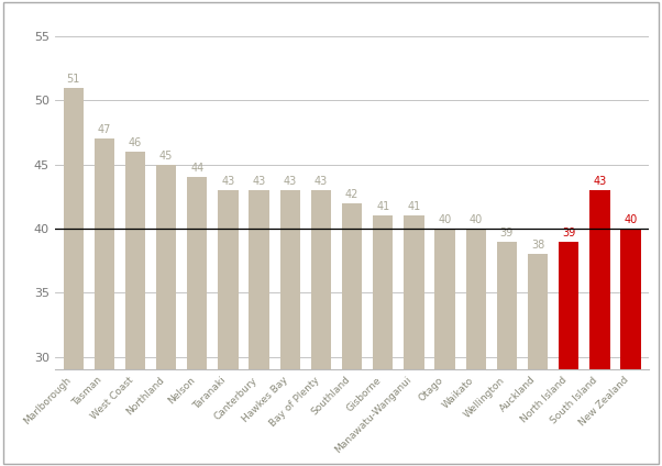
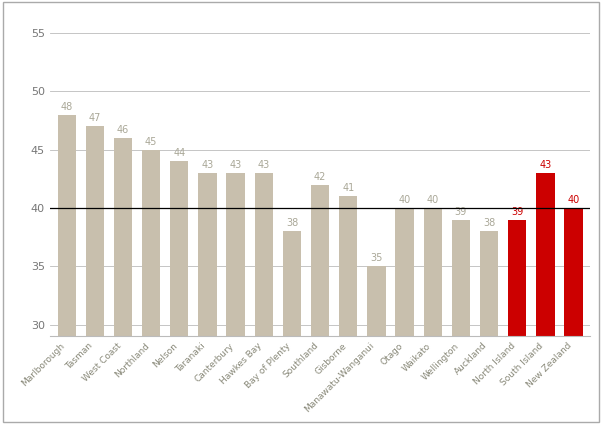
Marlborough: 51 -> 48
Bay of Plenty: 43 -> 38
Manawatu-Wanganui: 41 -> 35
